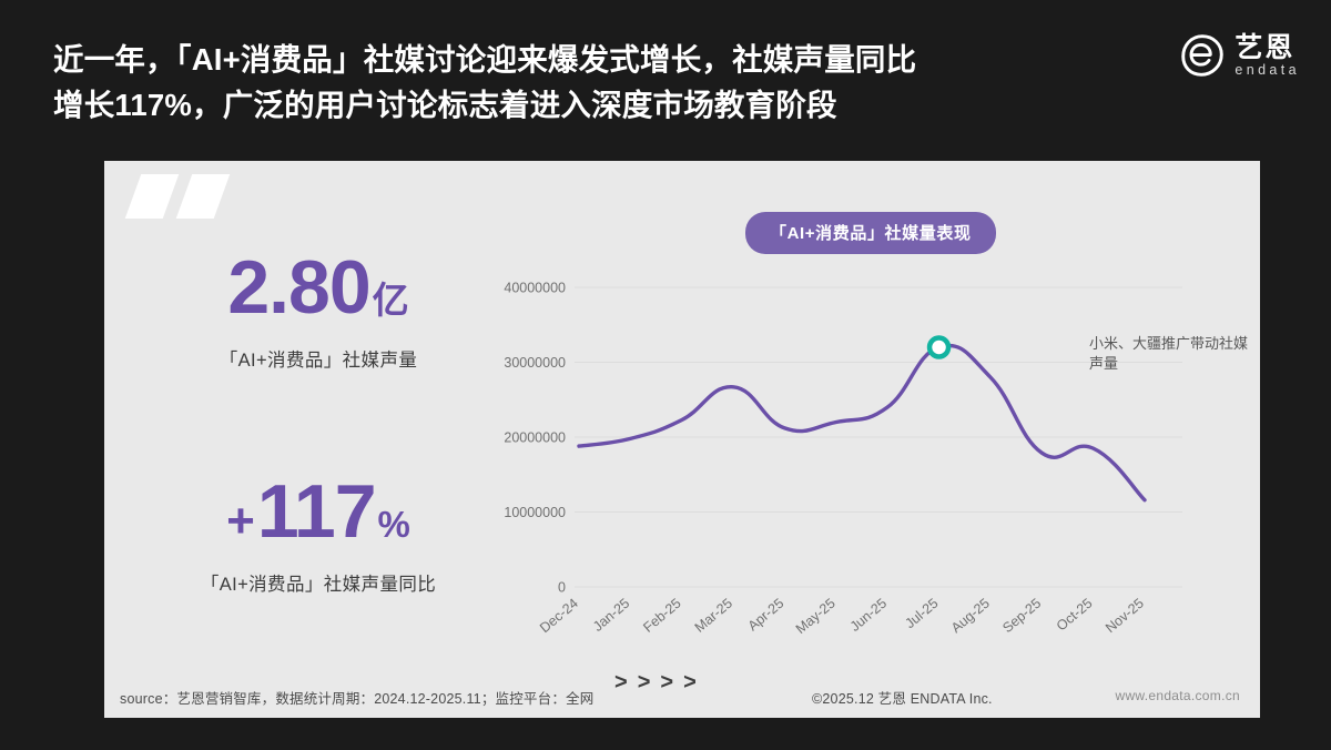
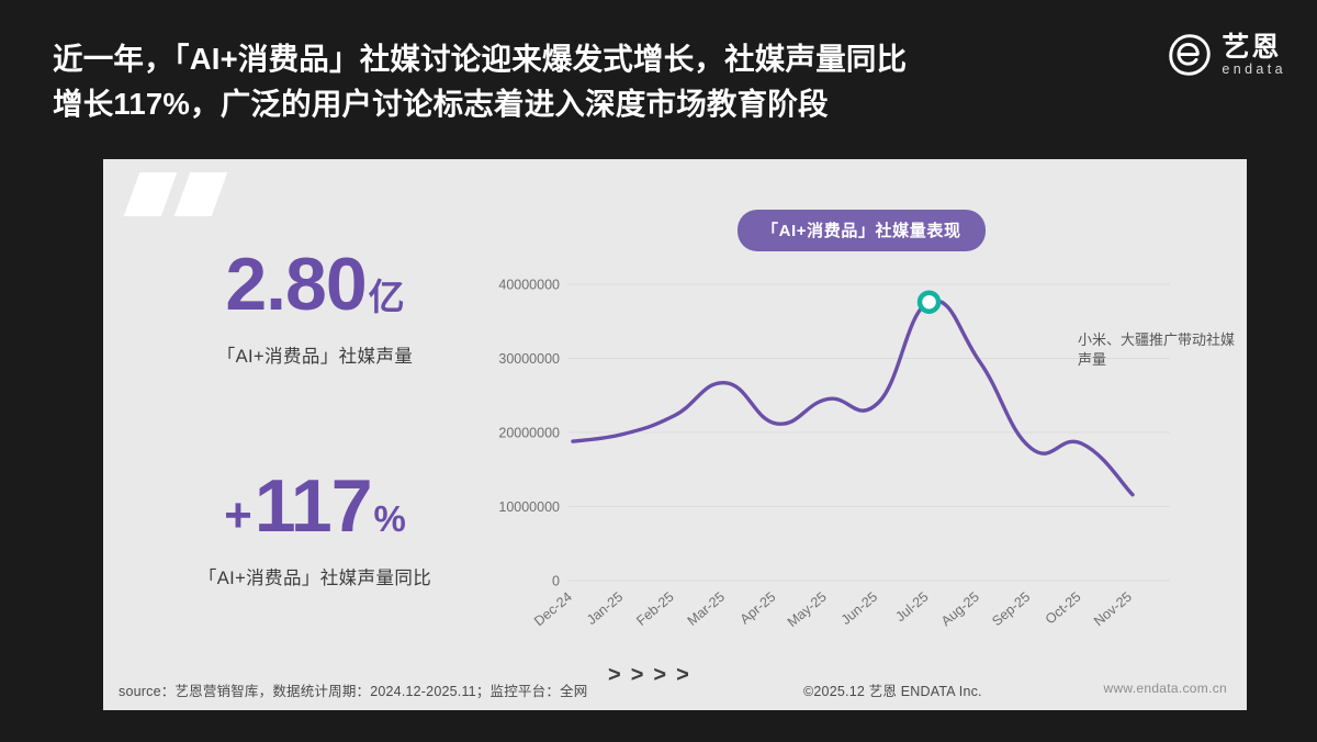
May-25: 22000000 -> 24000000
Jul-25: 32000000 -> 38000000
Aug-25: 28000000 -> 30000000
